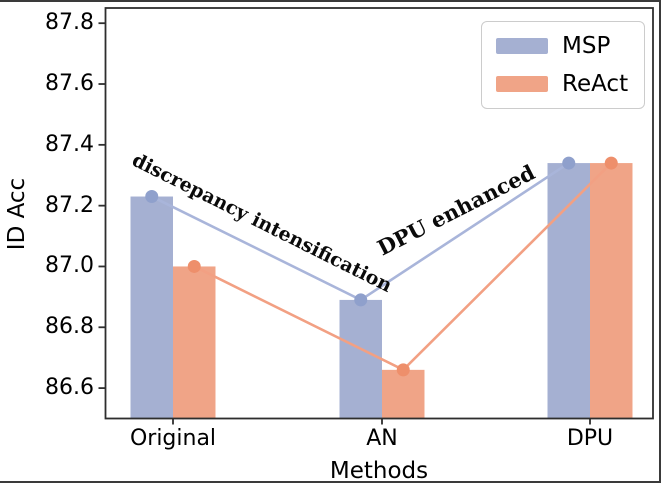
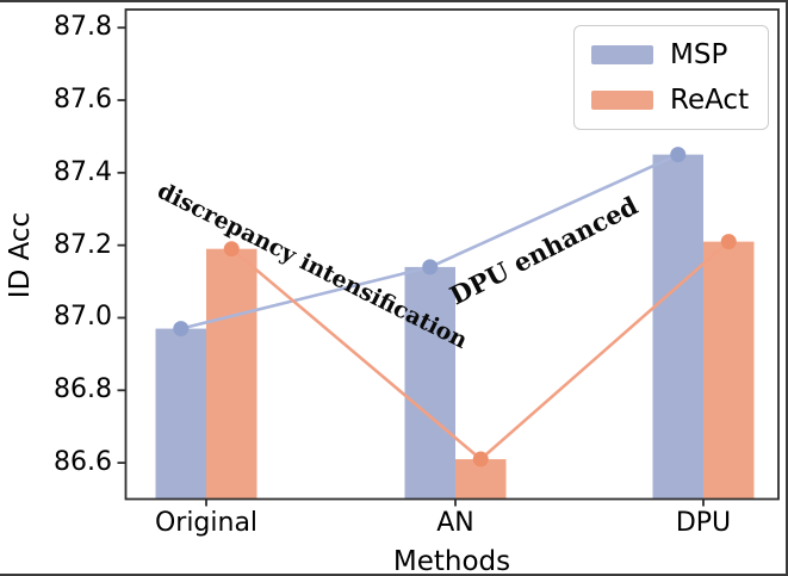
MSP/Original: 87.23 -> 86.97
ReAct/Original: 87.00 -> 87.19
MSP/AN: 86.89 -> 87.14
ReAct/AN: 86.66 -> 86.61
MSP/DPU: 87.34 -> 87.45
ReAct/DPU: 87.34 -> 87.21
